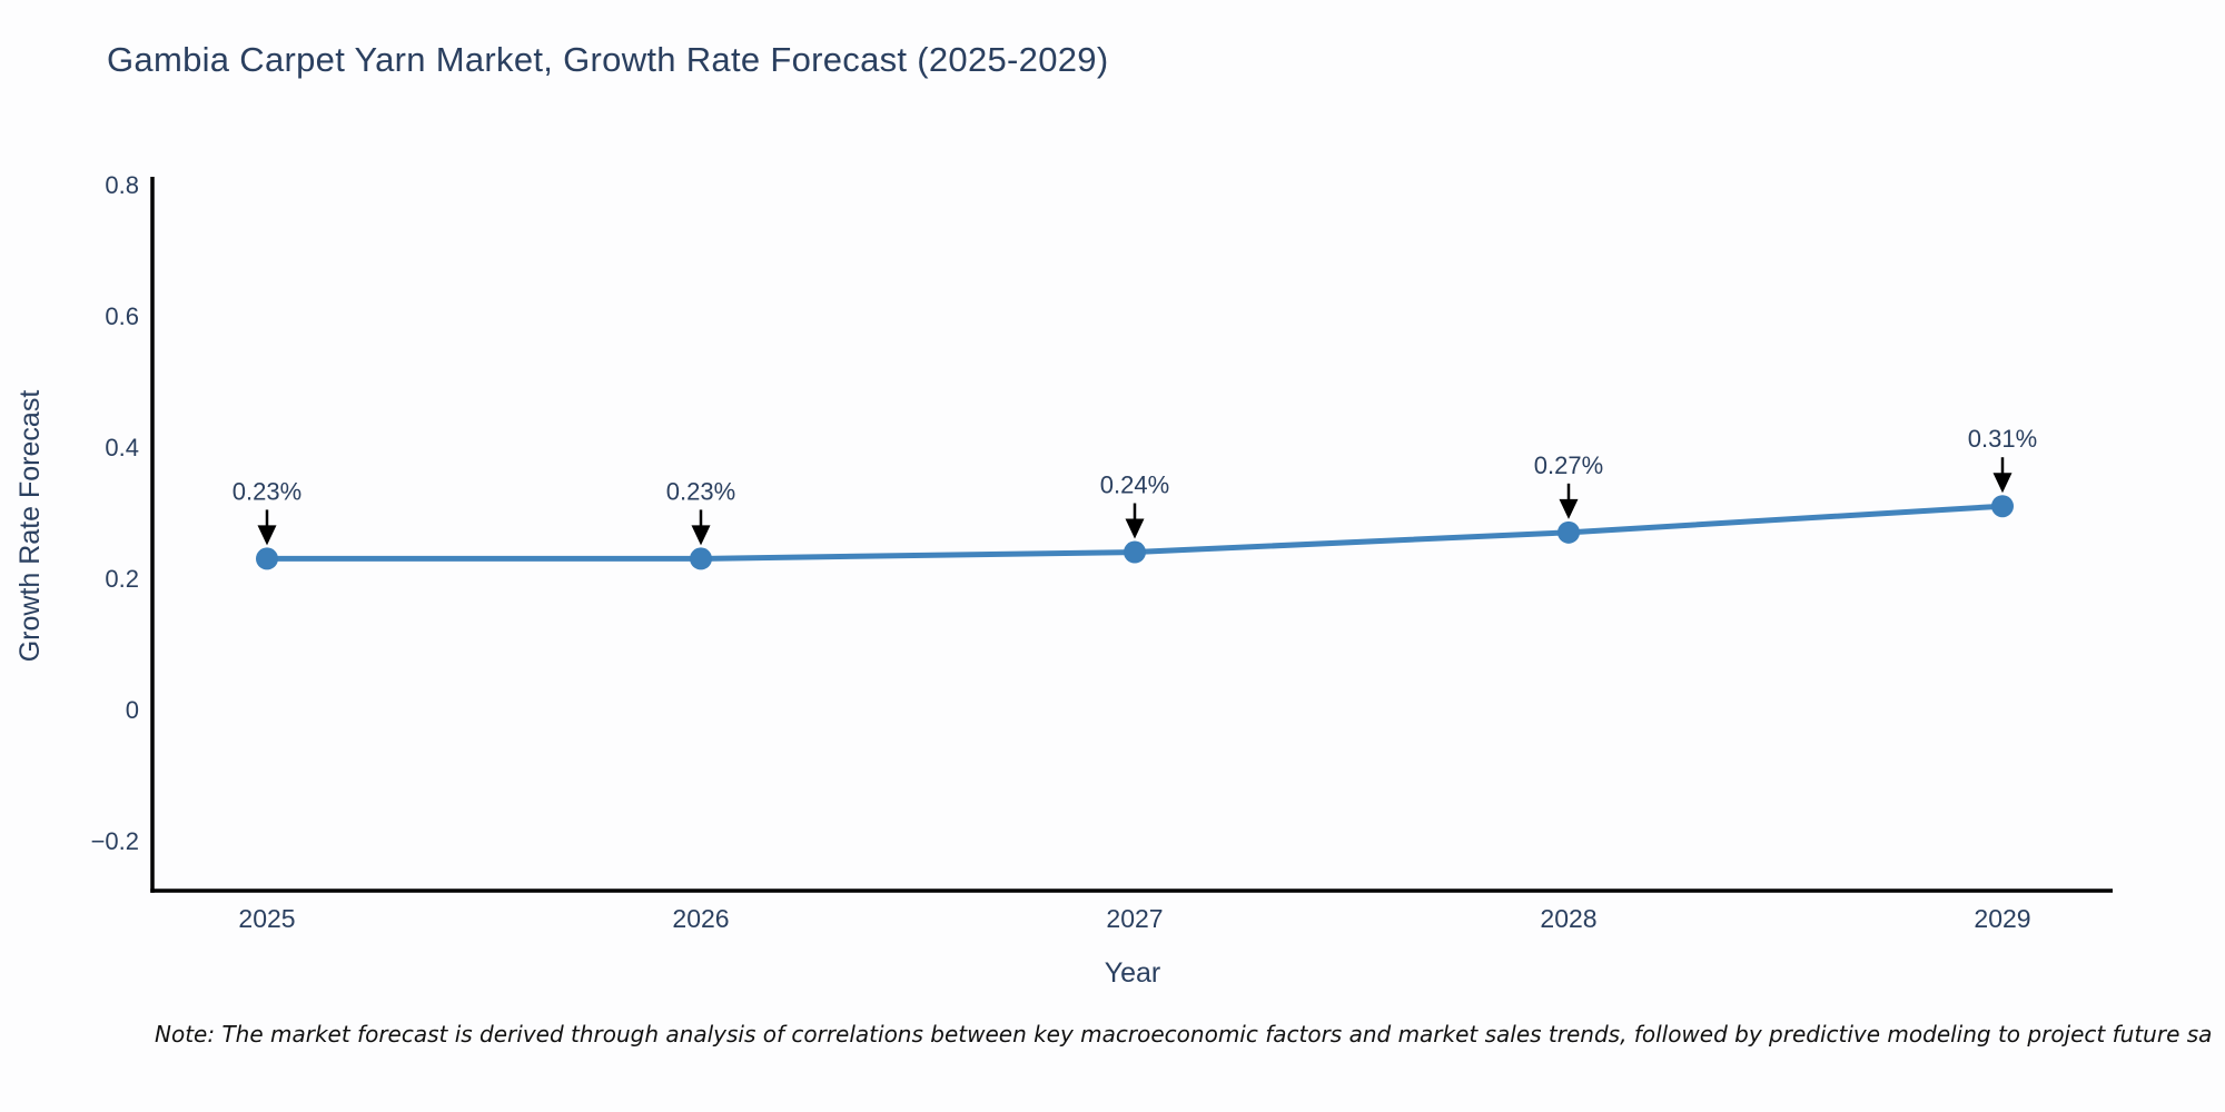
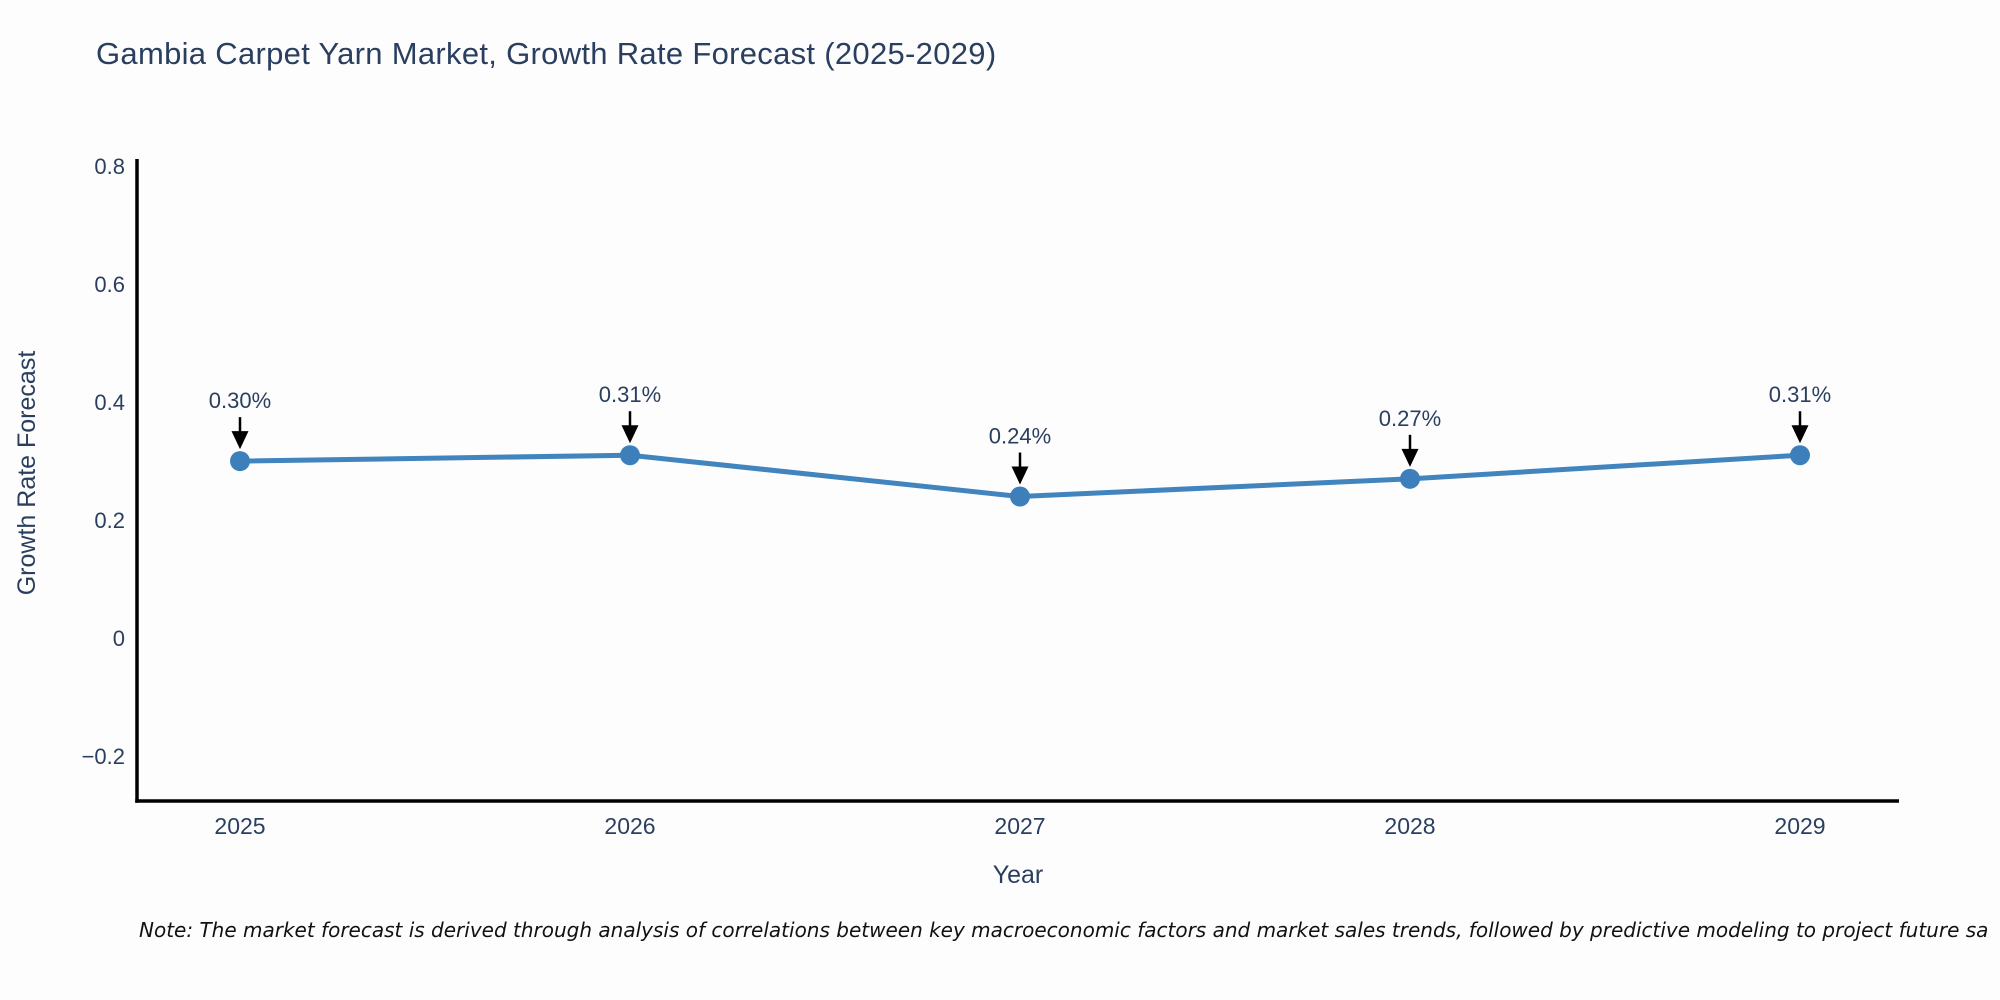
2025: 0.23% -> 0.30%
2026: 0.23% -> 0.31%
